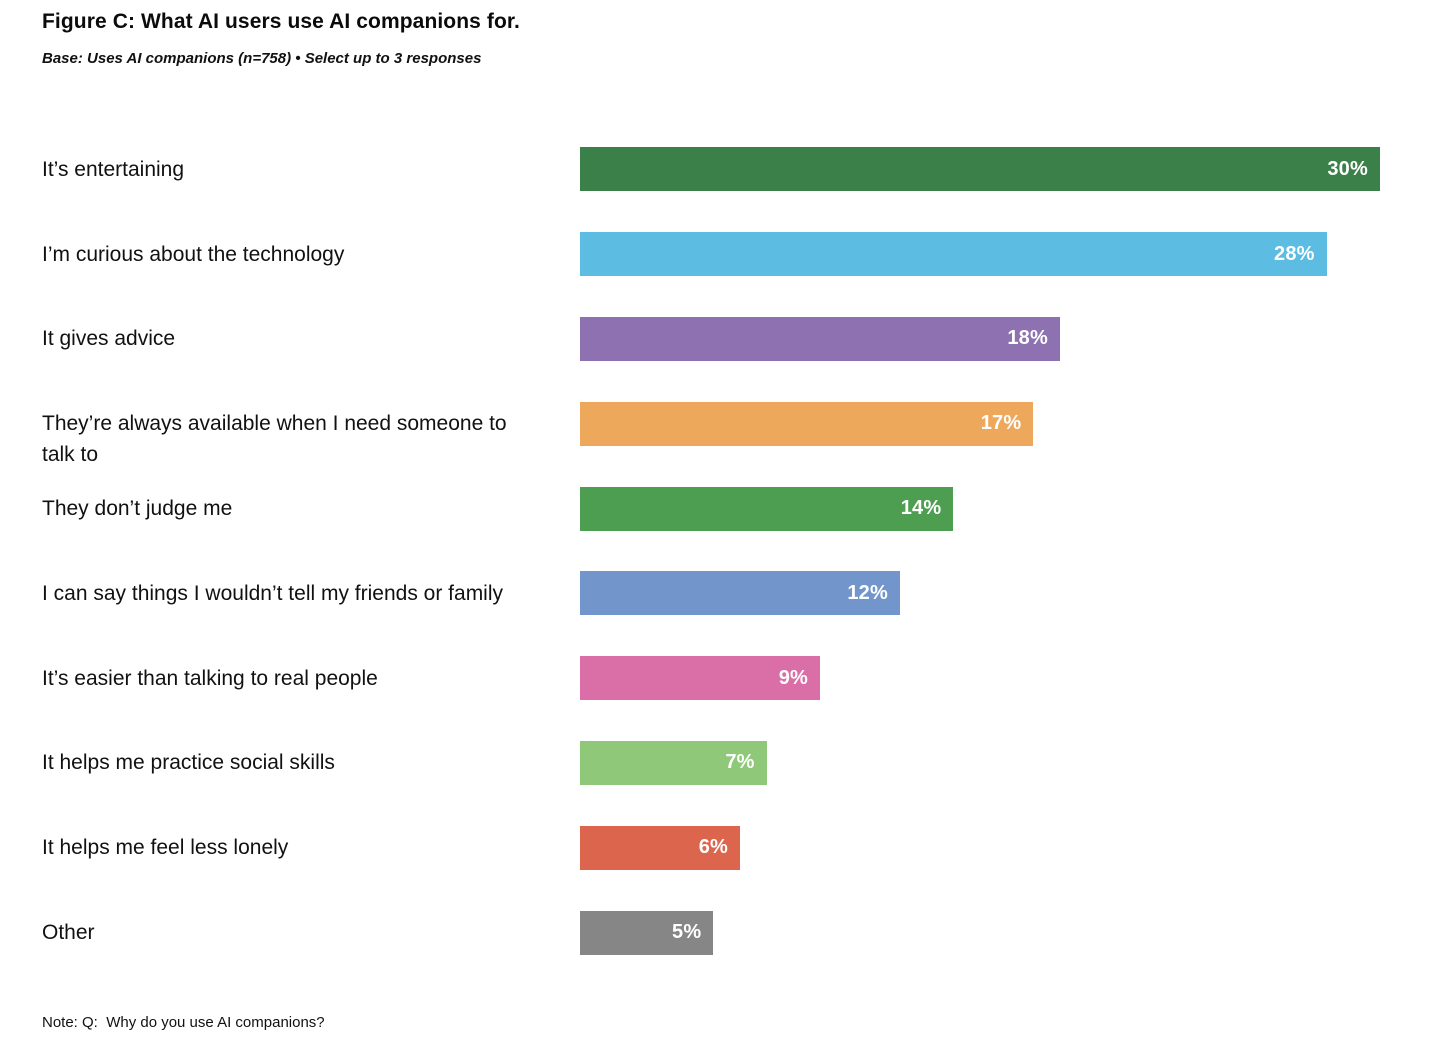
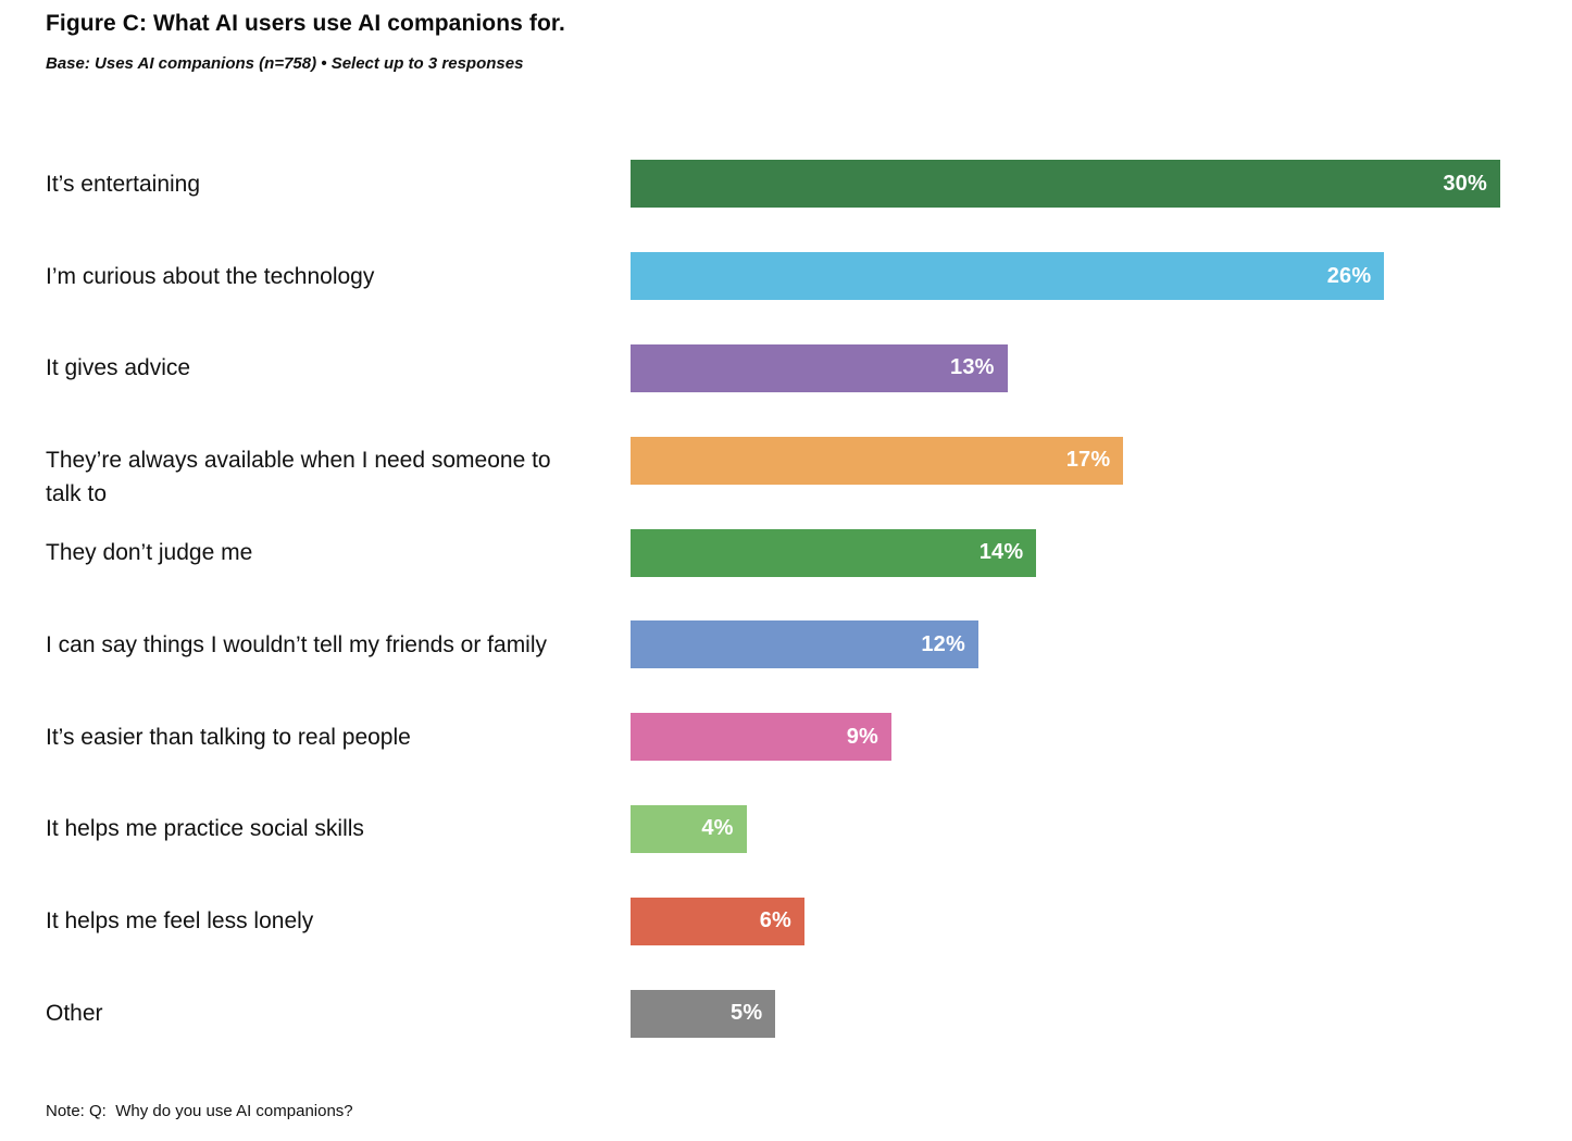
I’m curious about the technology: 28% -> 26%
It gives advice: 18% -> 13%
It helps me practice social skills: 7% -> 4%
